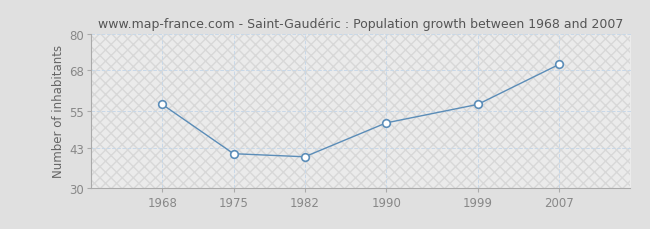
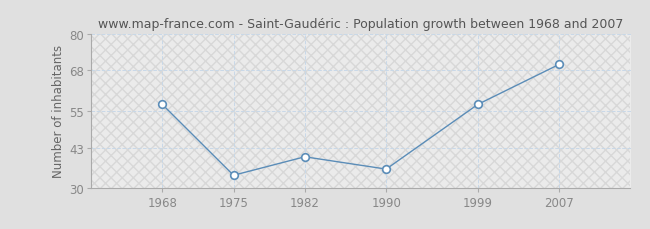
1975: 41 -> 34
1990: 51 -> 36
